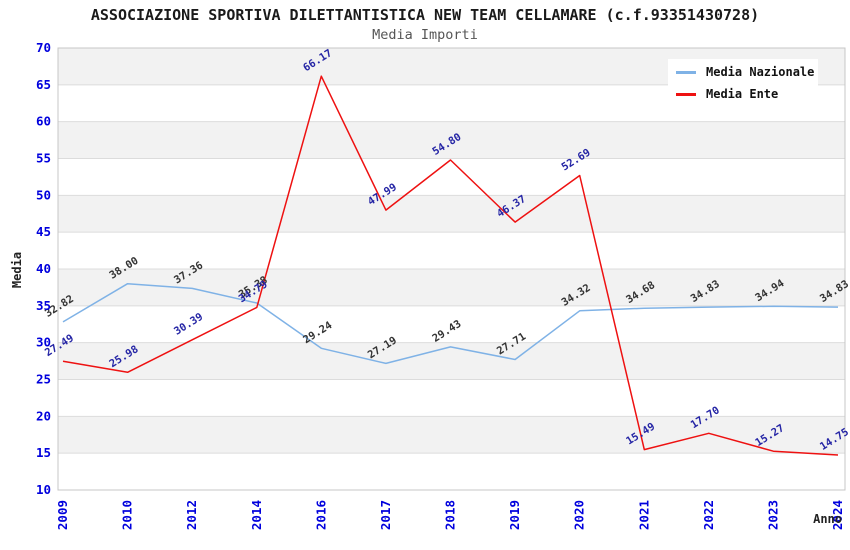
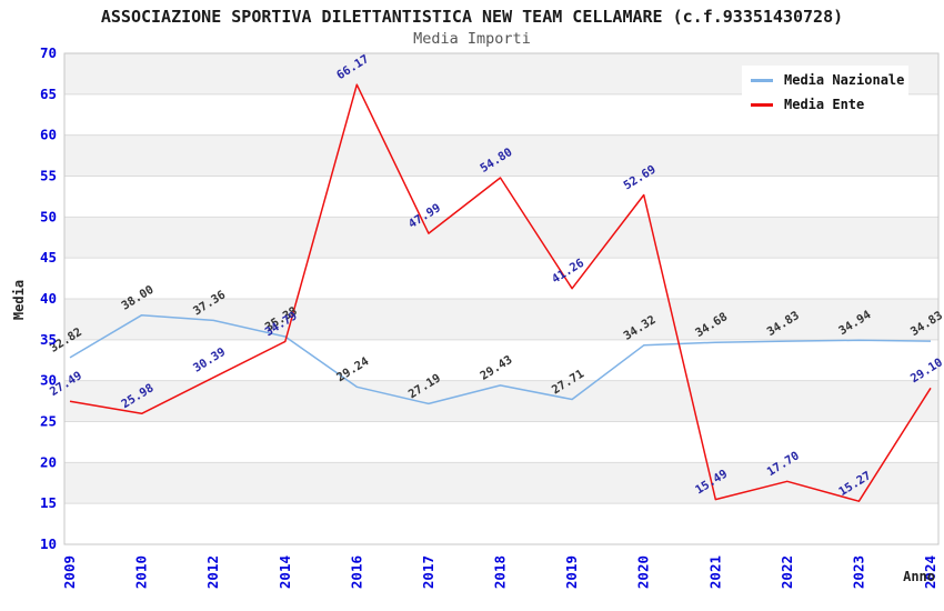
Media Ente/2019: 46.37 -> 41.26
Media Ente/2024: 14.75 -> 29.10
